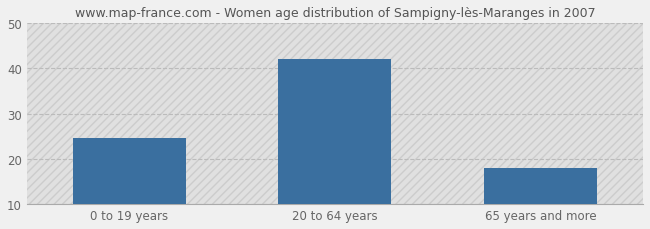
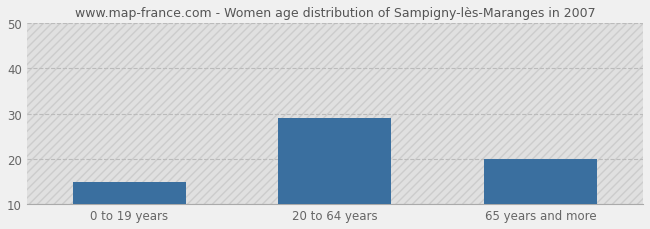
0 to 19 years: 24.5 -> 15.0
20 to 64 years: 42.0 -> 29.0
65 years and more: 18.0 -> 20.0
